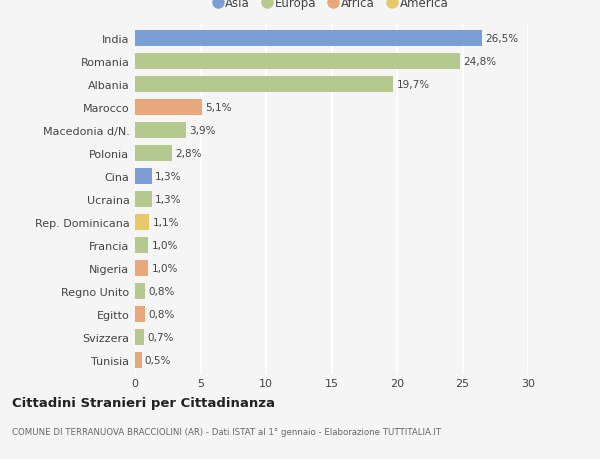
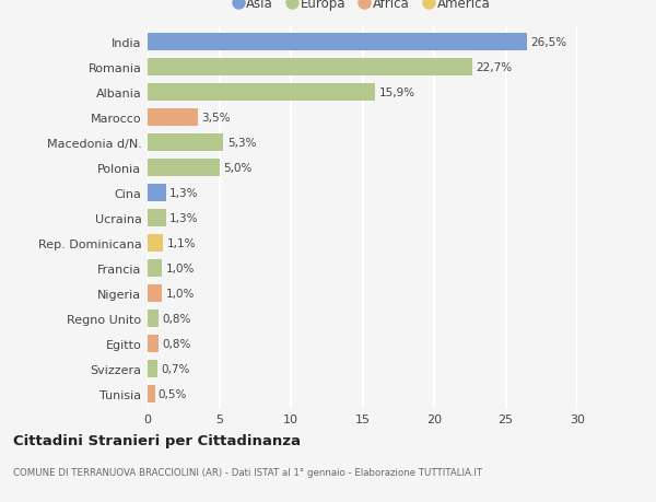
Romania: 24,8% -> 22,7%
Albania: 19,7% -> 15,9%
Marocco: 5,1% -> 3,5%
Macedonia d/N.: 3,9% -> 5,3%
Polonia: 2,8% -> 5,0%
